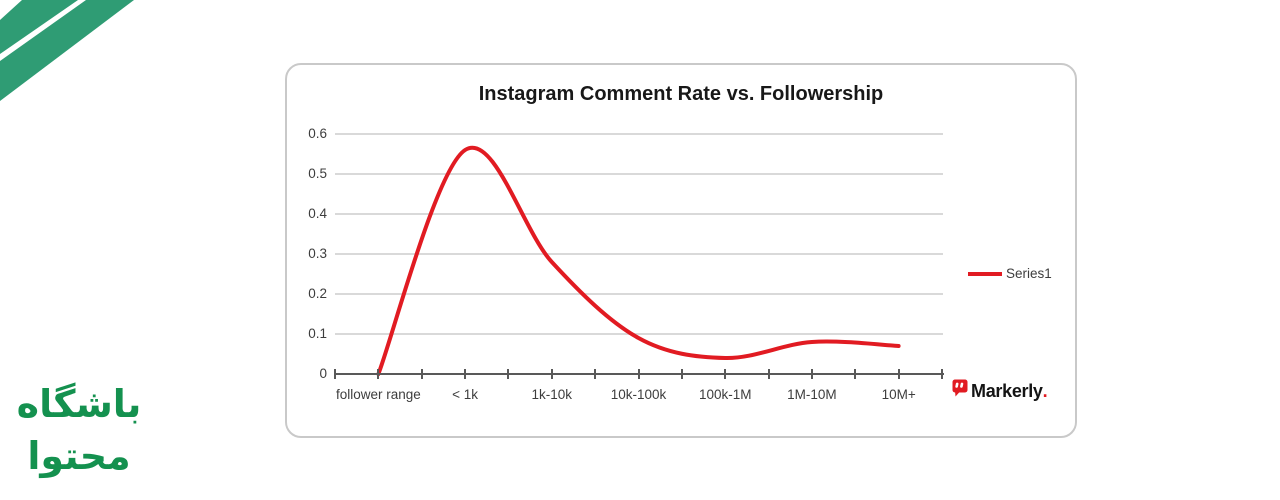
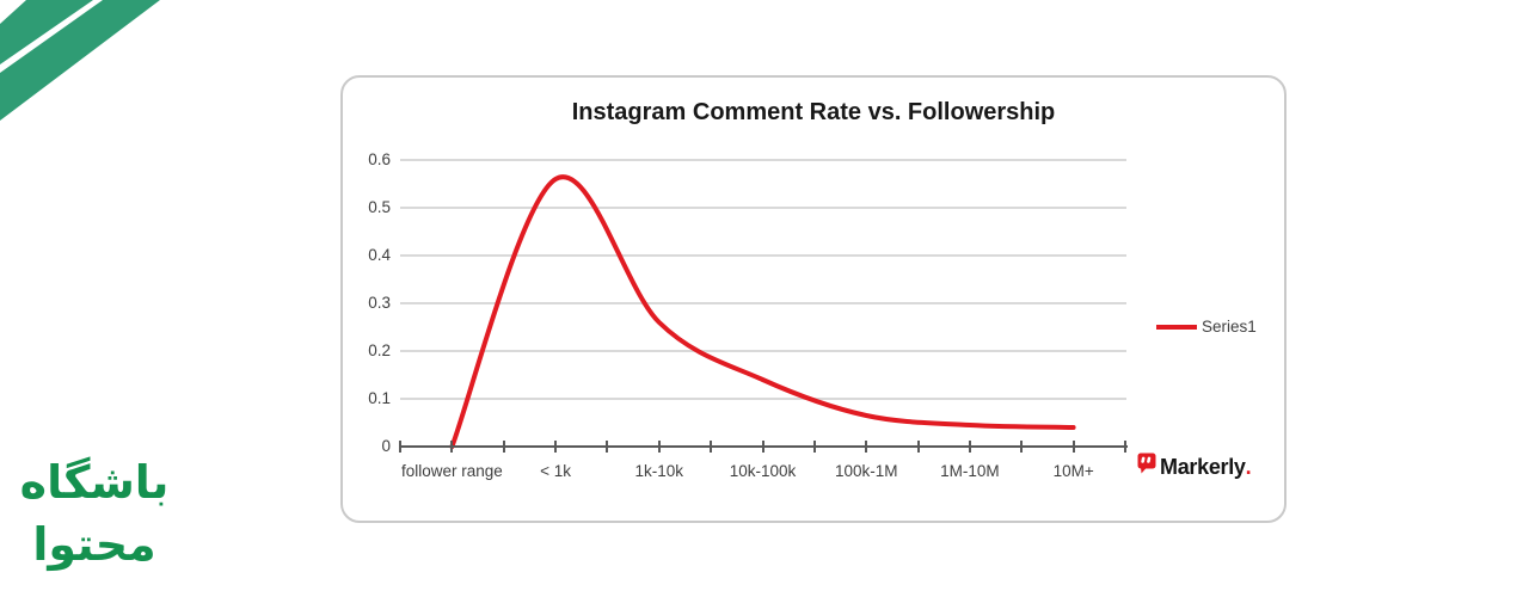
1k-10k: 0.28 -> 0.26
10k-100k: 0.09 -> 0.14
100k-1M: 0.04 -> 0.07
1M-10M: 0.08 -> 0.04
10M+: 0.07 -> 0.04
